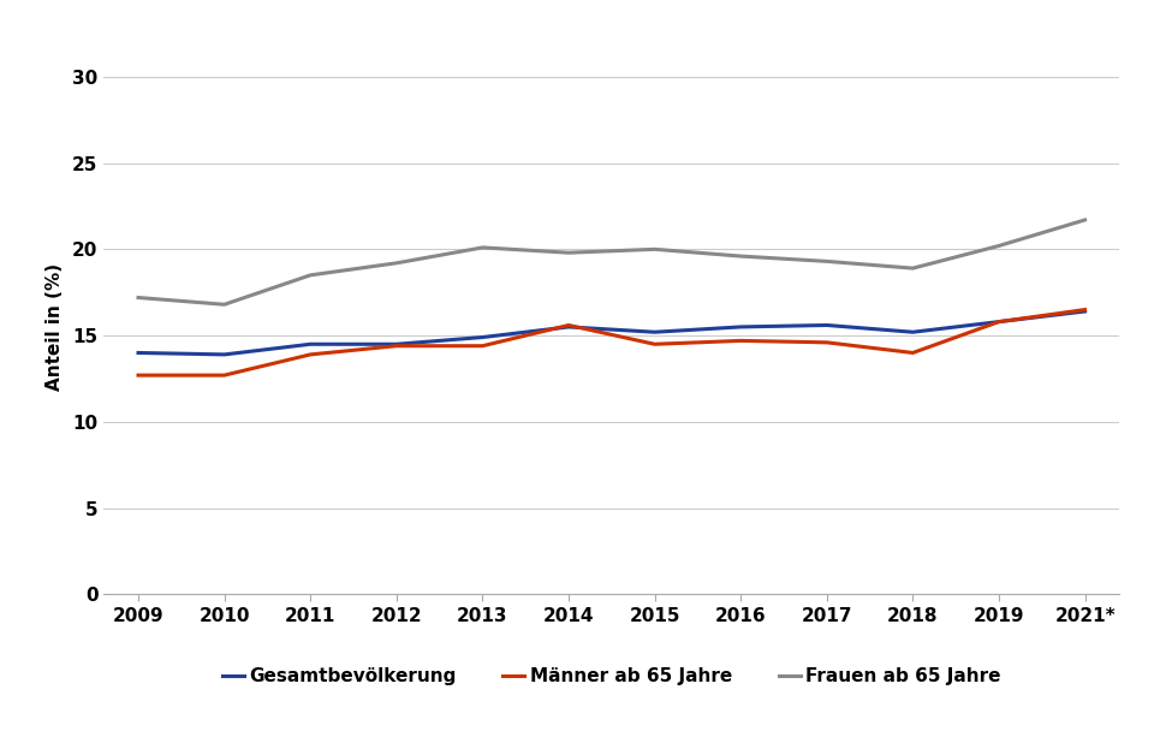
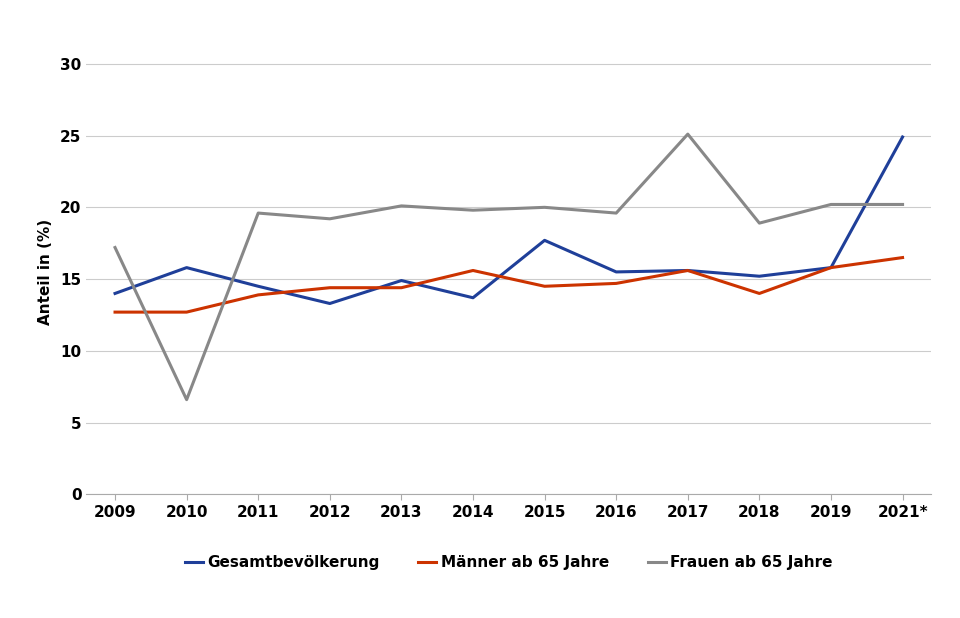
Gesamtbevölkerung/2010: 13.9 -> 15.8
Frauen ab 65 Jahre/2010: 16.8 -> 6.6
Frauen ab 65 Jahre/2011: 18.5 -> 19.6
Gesamtbevölkerung/2012: 14.5 -> 13.3
Gesamtbevölkerung/2014: 15.5 -> 13.7
Gesamtbevölkerung/2015: 15.2 -> 17.7
Männer ab 65 Jahre/2017: 14.6 -> 15.6
Frauen ab 65 Jahre/2017: 19.3 -> 25.1
Gesamtbevölkerung/2021*: 16.4 -> 24.9
Frauen ab 65 Jahre/2021*: 21.7 -> 20.2
